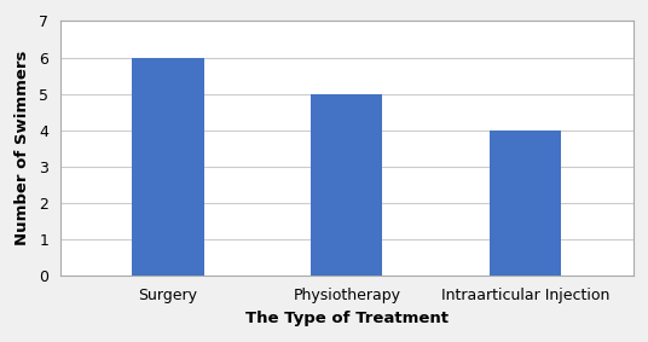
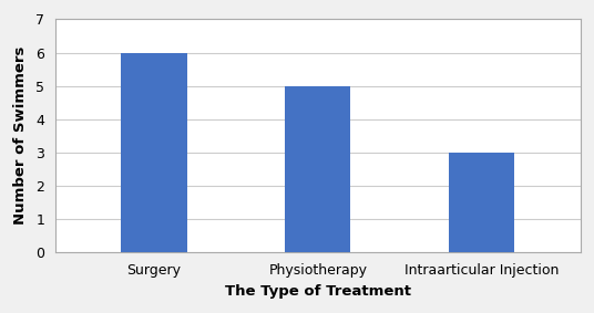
Intraarticular Injection: 4 -> 3
